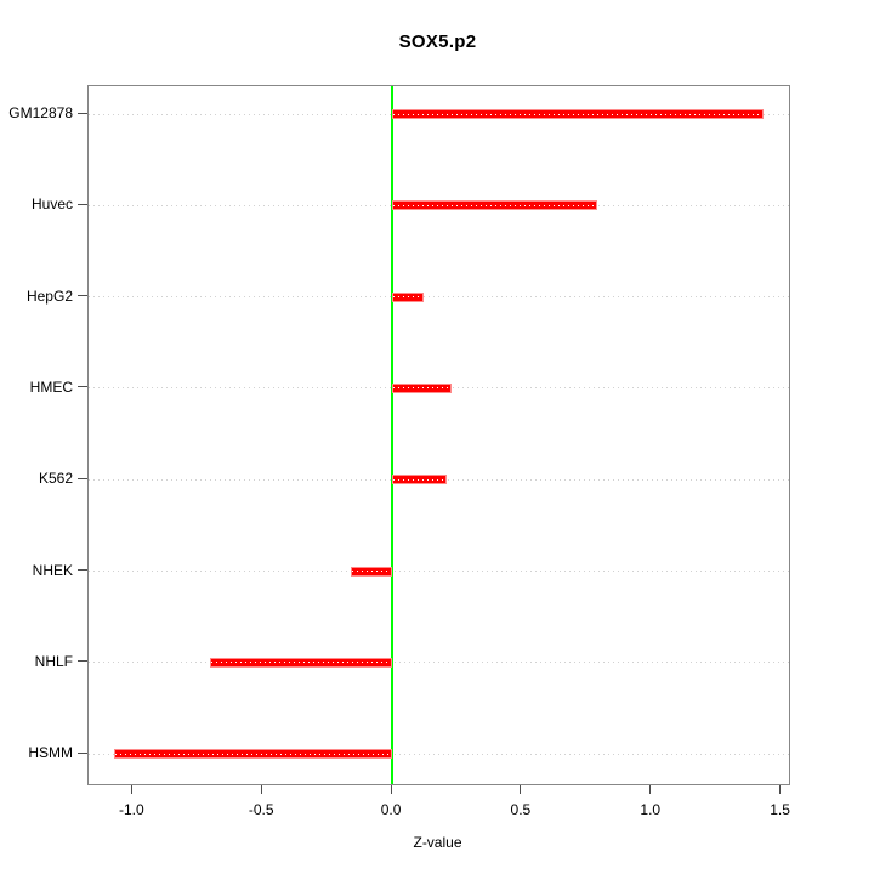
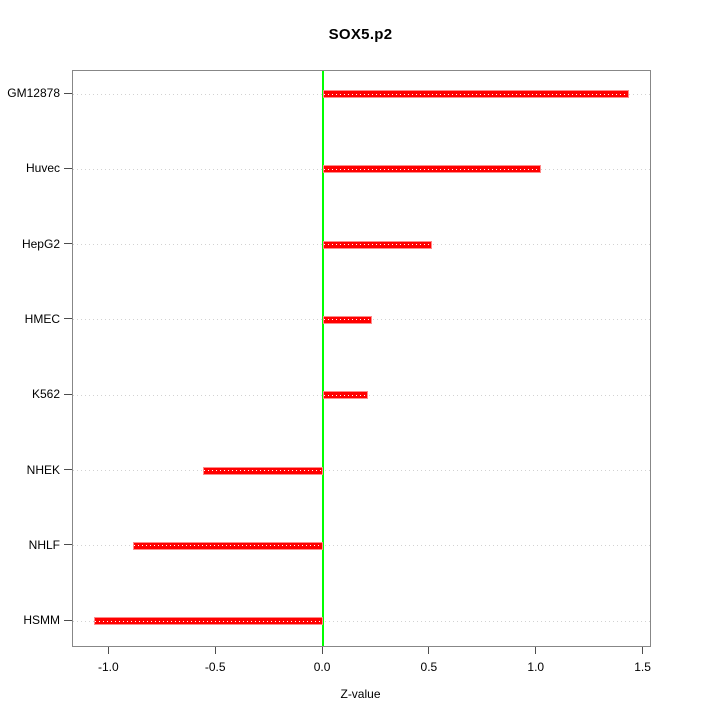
Huvec: 0.79 -> 1.02
HepG2: 0.12 -> 0.51
NHEK: -0.16 -> -0.56
NHLF: -0.70 -> -0.89
